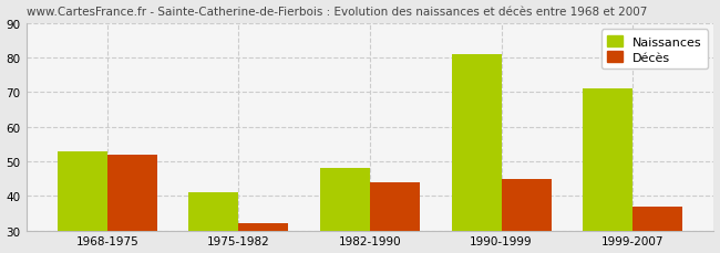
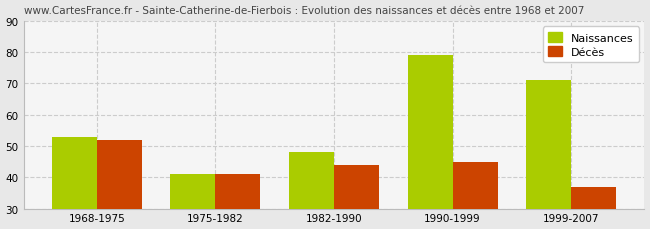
Décès/1975-1982: 32 -> 41
Naissances/1990-1999: 81 -> 79
